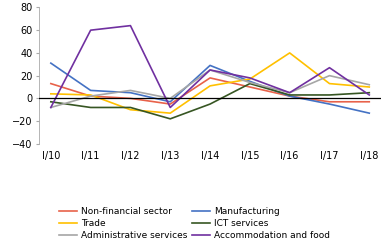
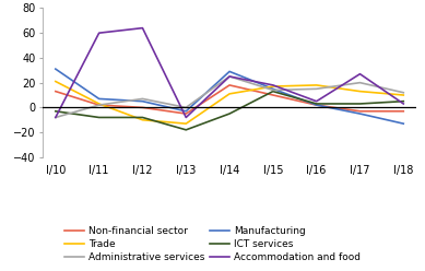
Trade/I/10: 4 -> 21
Trade/I/16: 40 -> 18
Administrative services/I/16: 5 -> 15
